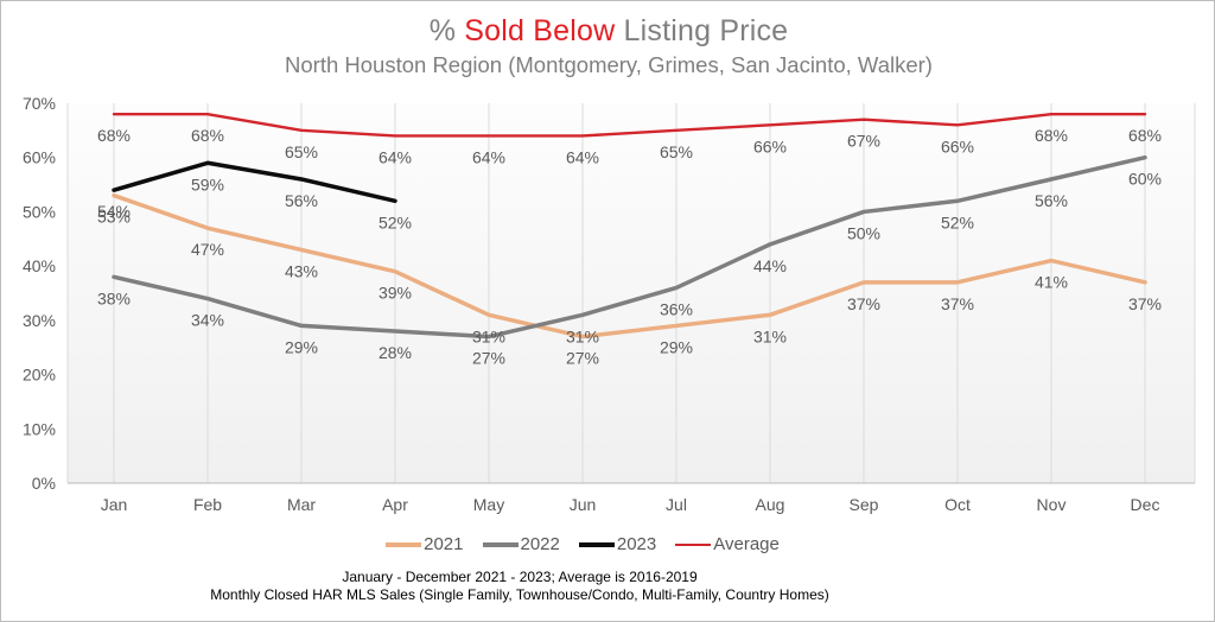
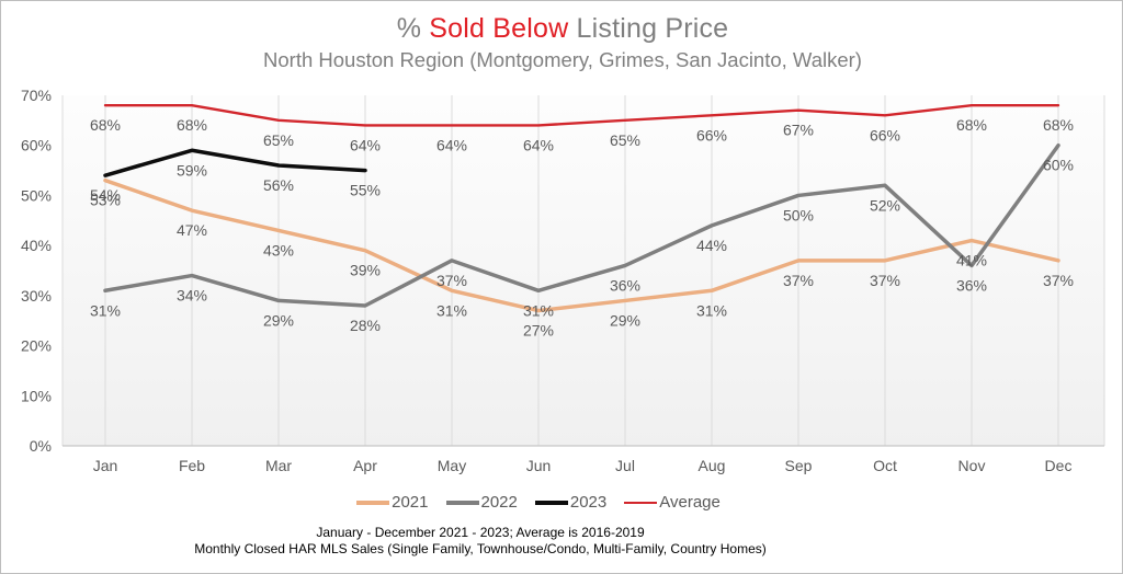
2022/Jan: 38% -> 31%
2023/Apr: 52% -> 55%
2022/May: 27% -> 37%
2022/Nov: 56% -> 36%
